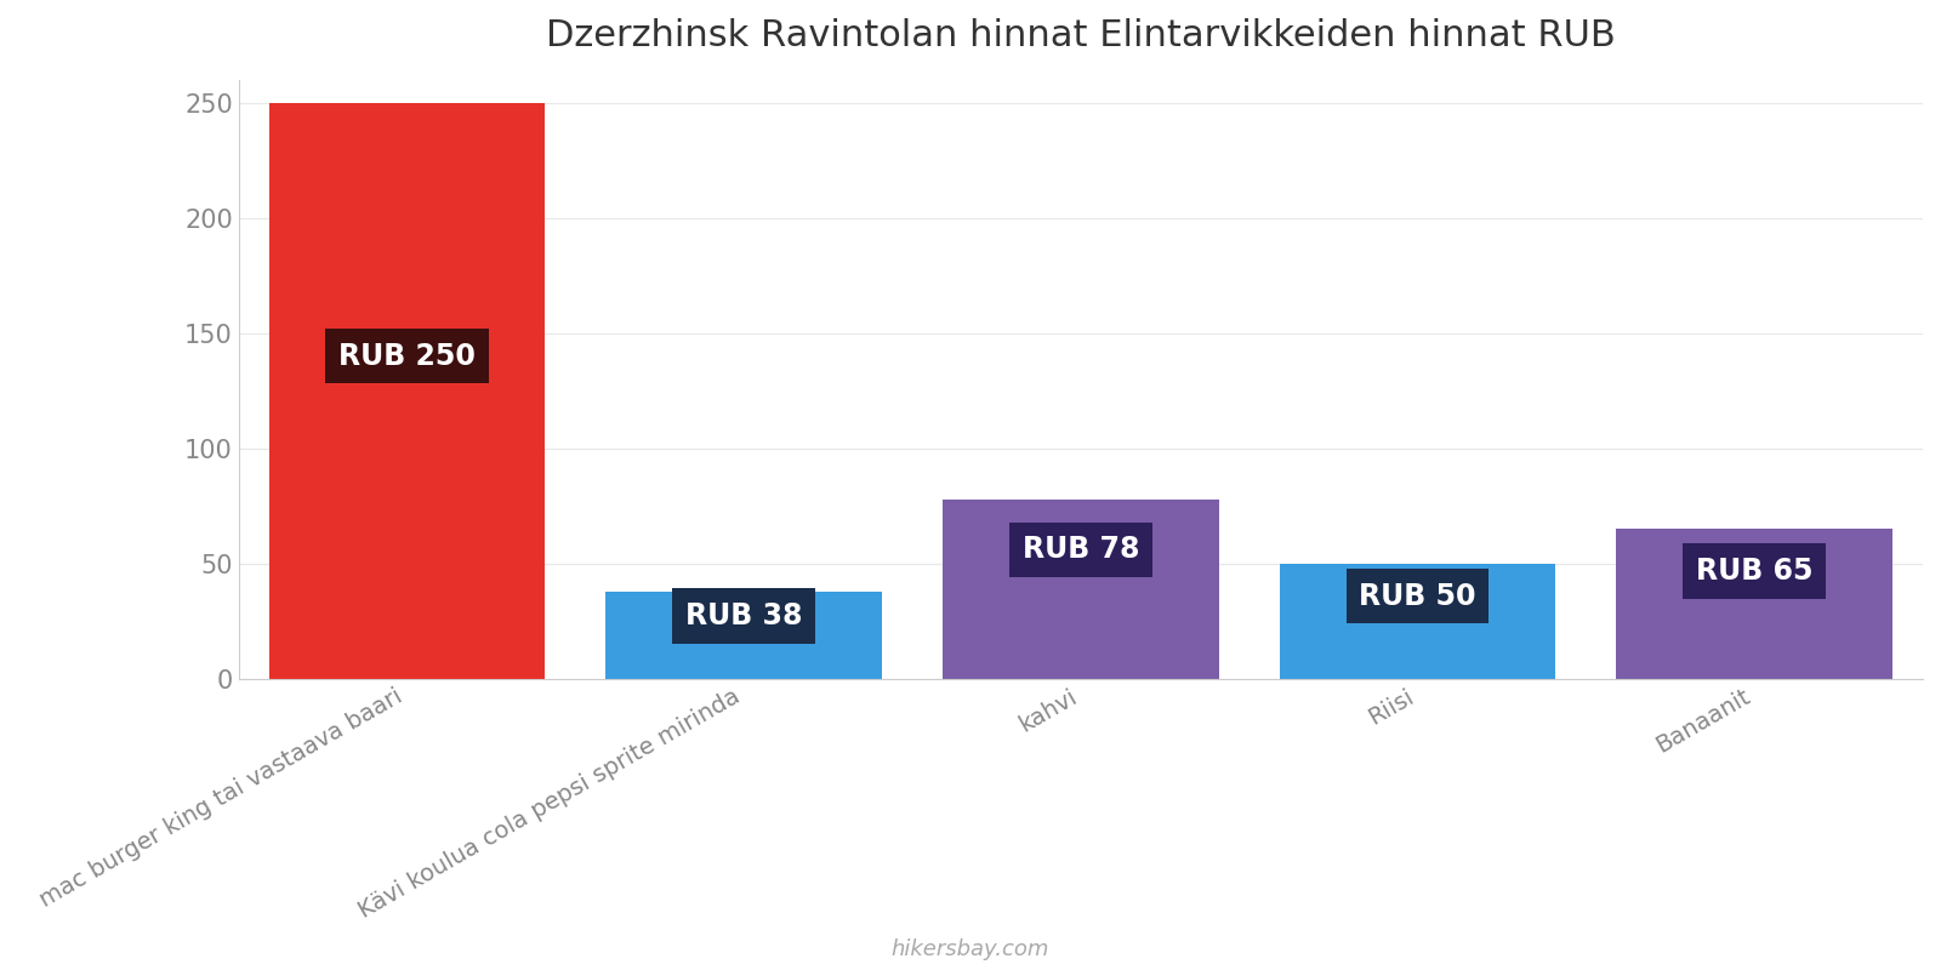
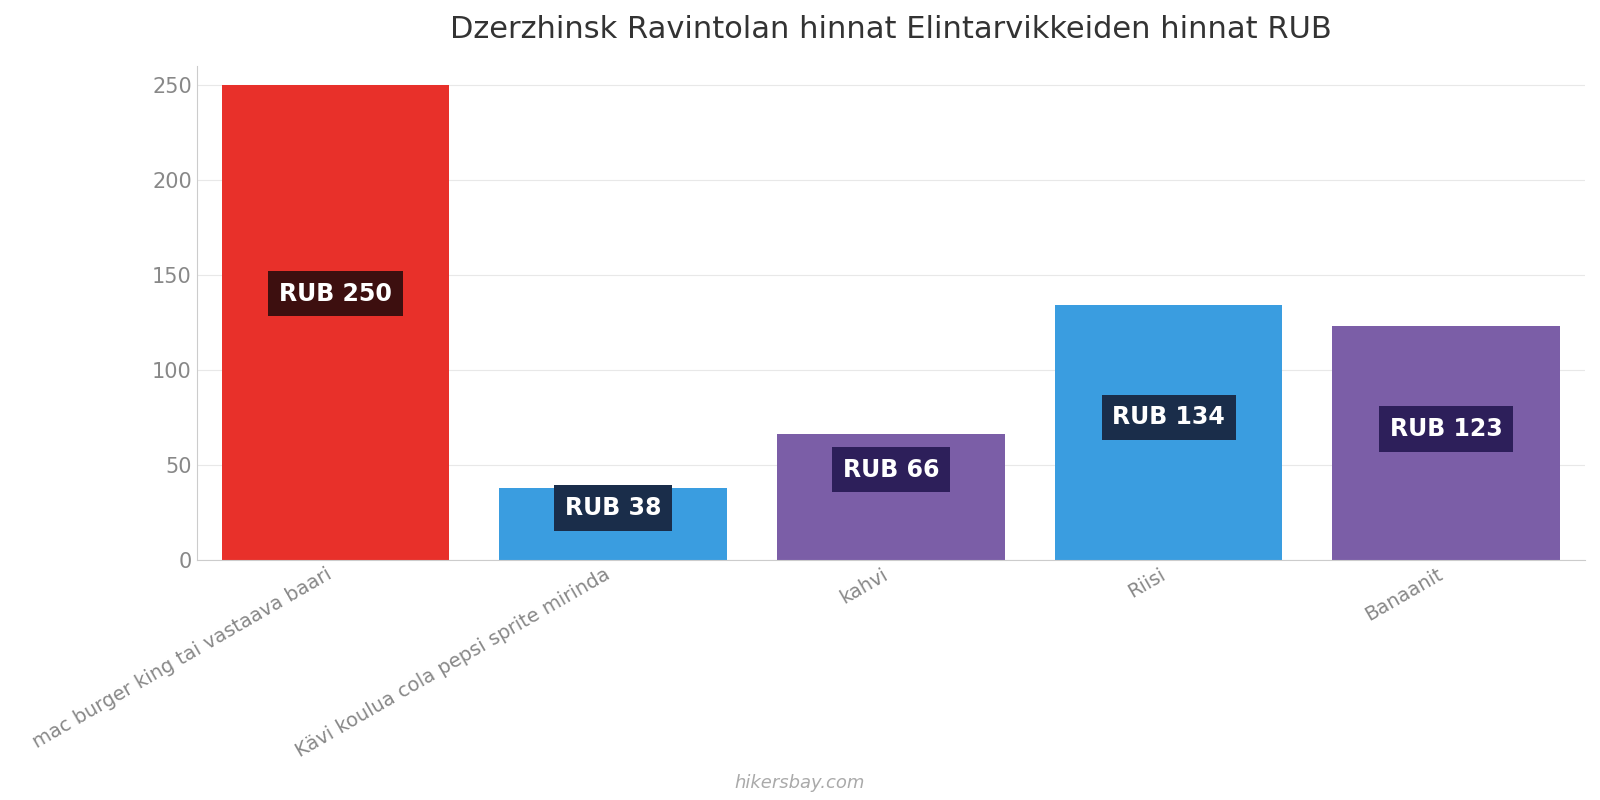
kahvi: 78 -> 66
Riisi: 50 -> 134
Banaanit: 65 -> 123
